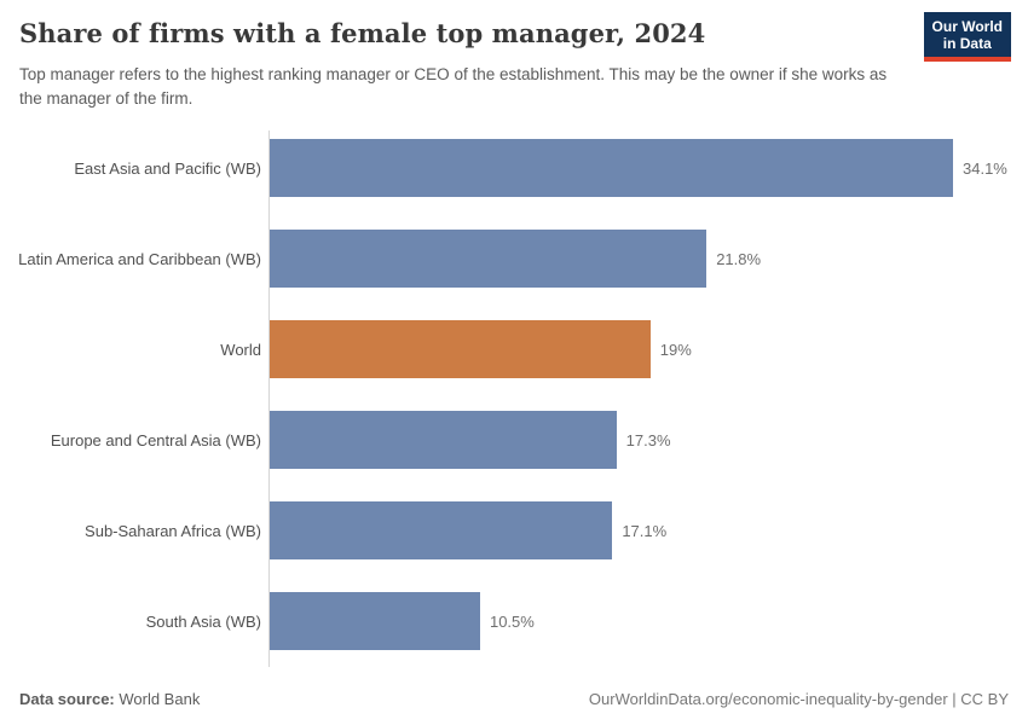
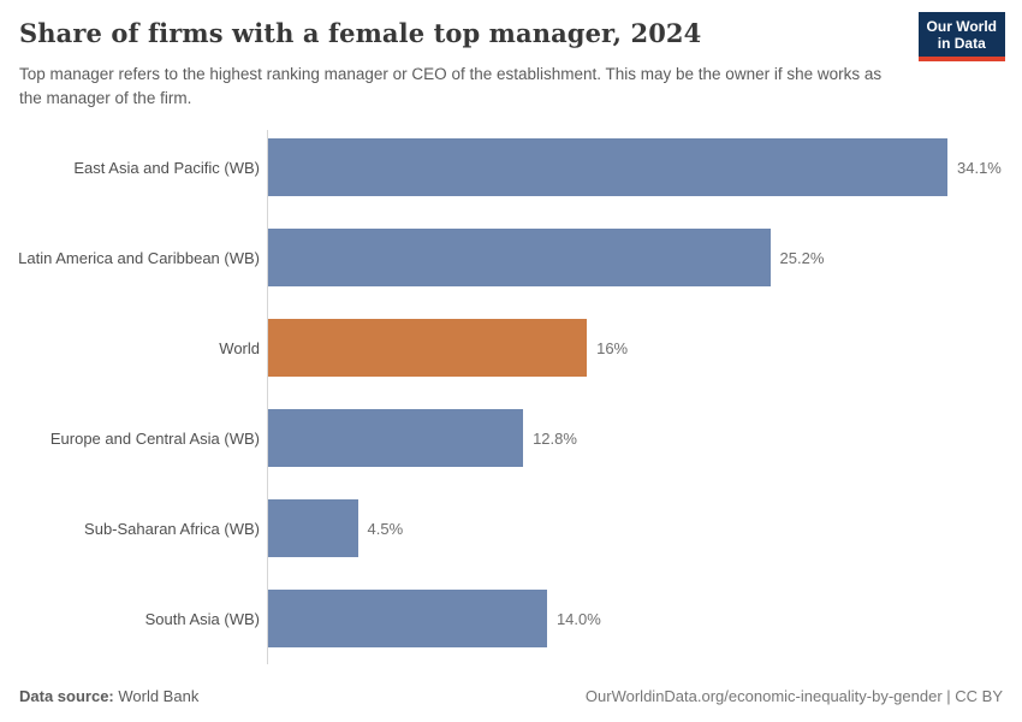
Latin America and Caribbean (WB): 21.8% -> 25.2%
World: 19% -> 16%
Europe and Central Asia (WB): 17.3% -> 12.8%
Sub-Saharan Africa (WB): 17.1% -> 4.5%
South Asia (WB): 10.5% -> 14.0%
